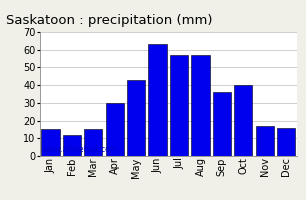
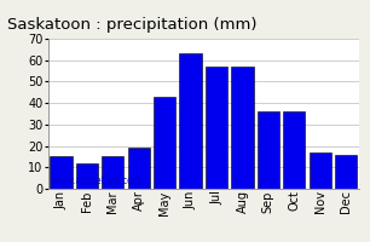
Apr: 30 -> 19
Oct: 40 -> 36
